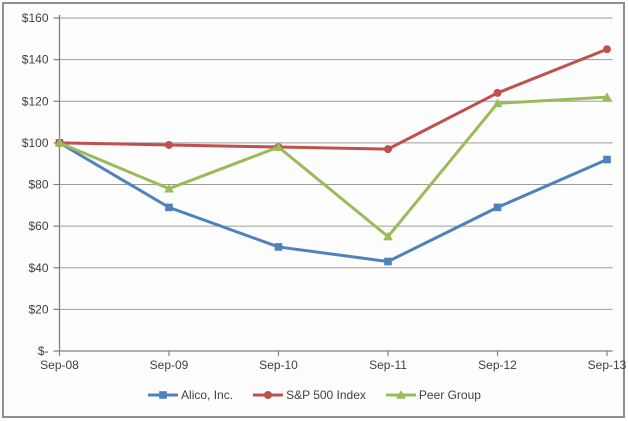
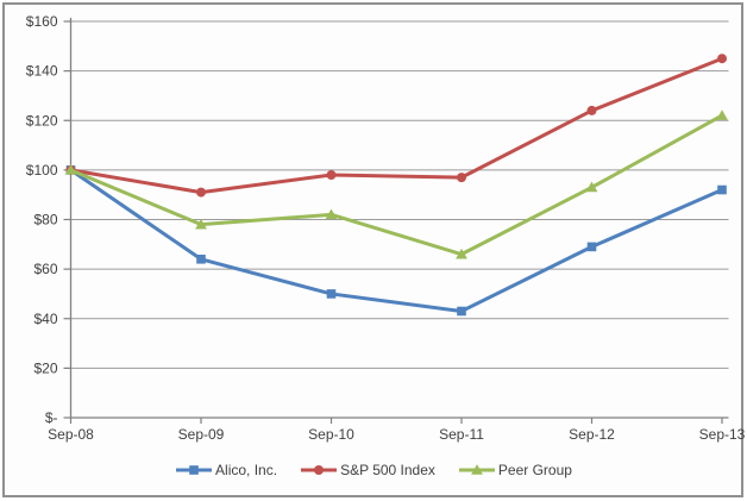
Alico, Inc./Sep-09: $69 -> $64
S&P 500 Index/Sep-09: $99 -> $91
Peer Group/Sep-10: $98 -> $82
Peer Group/Sep-11: $55 -> $66
Peer Group/Sep-12: $119 -> $93
